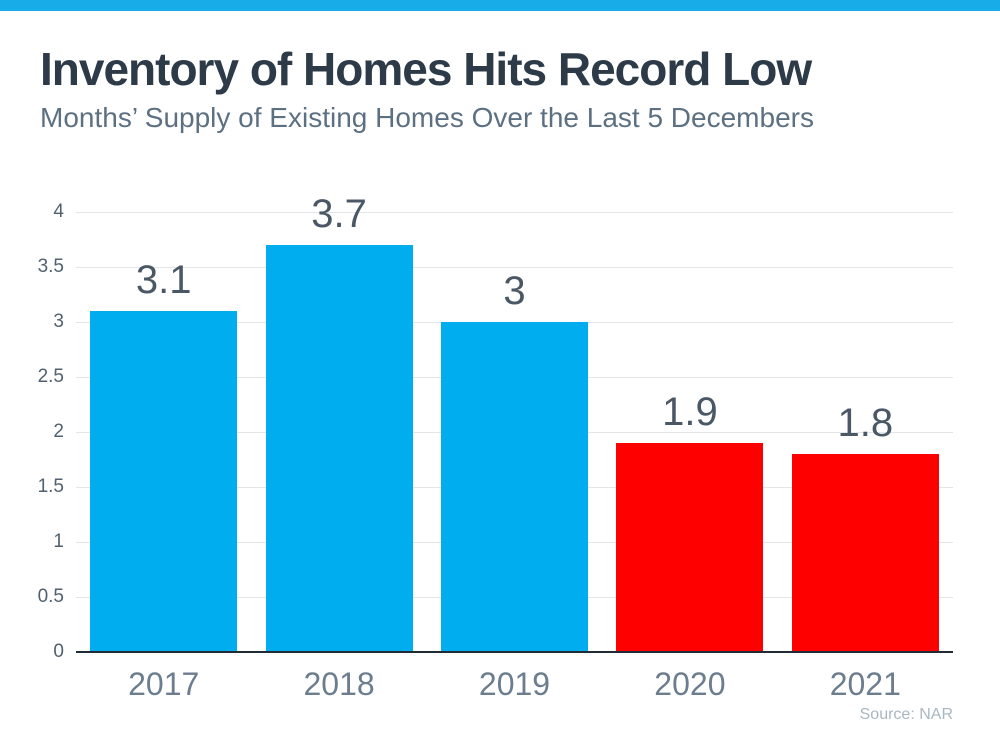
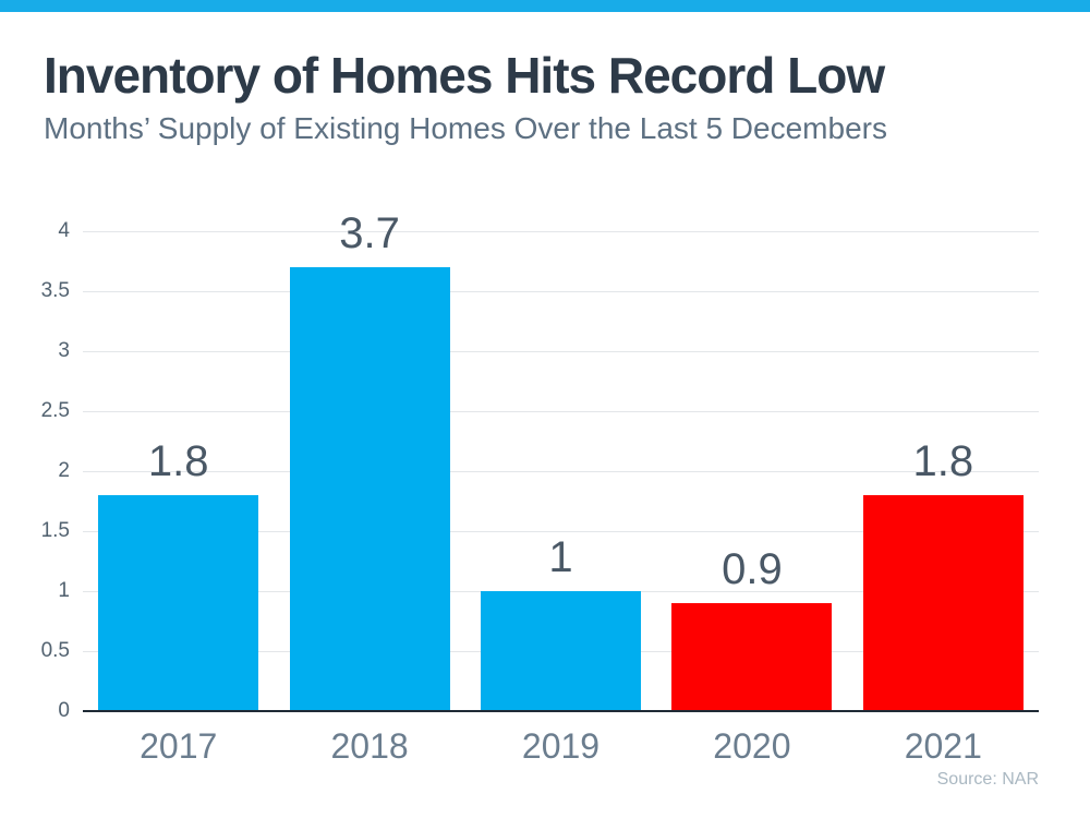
2017: 3.1 -> 1.8
2019: 3 -> 1
2020: 1.9 -> 0.9
